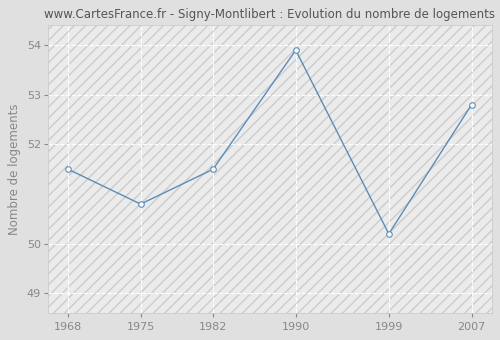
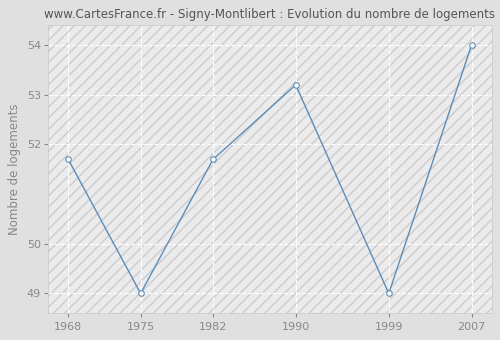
1968: 51.5 -> 51.7
1975: 50.8 -> 49.0
1982: 51.5 -> 51.7
1990: 53.9 -> 53.2
1999: 50.2 -> 49.0
2007: 52.8 -> 54.0
